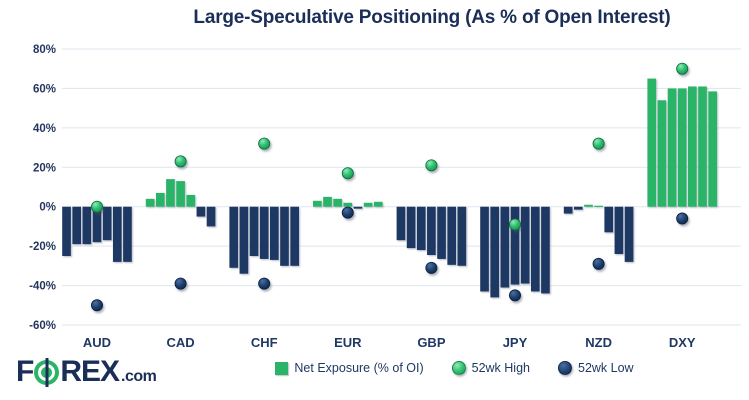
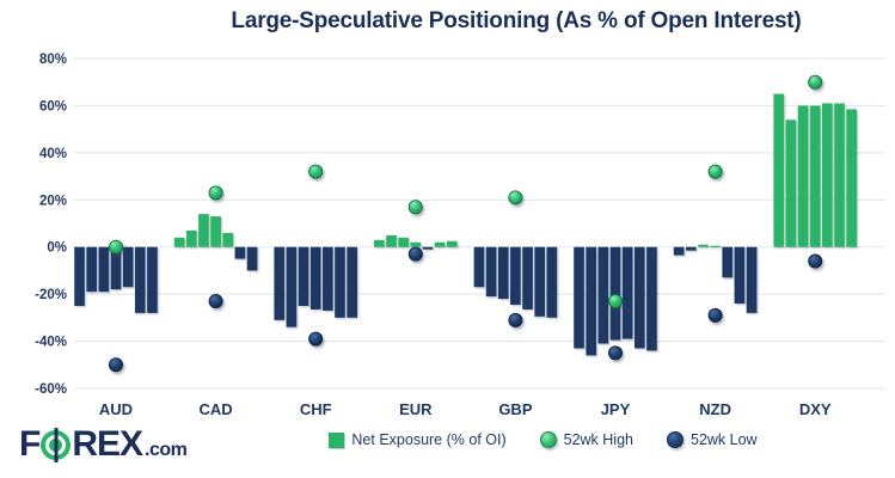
52wk Low/CAD: -39% -> -23%
52wk High/JPY: -9% -> -23%
